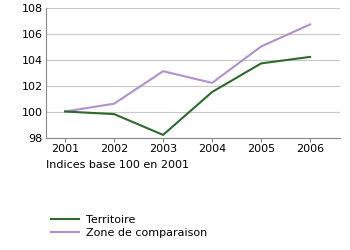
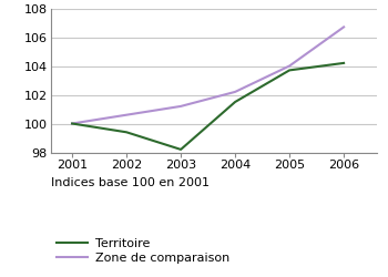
Territoire/2002: 99.8 -> 99.4
Zone de comparaison/2003: 103.1 -> 101.2
Zone de comparaison/2005: 105.0 -> 104.0
